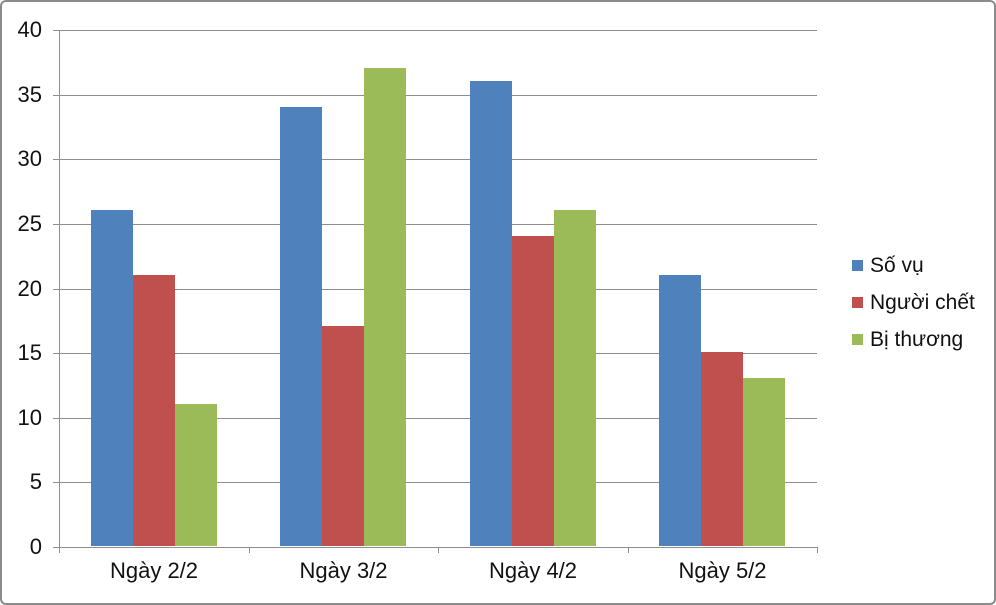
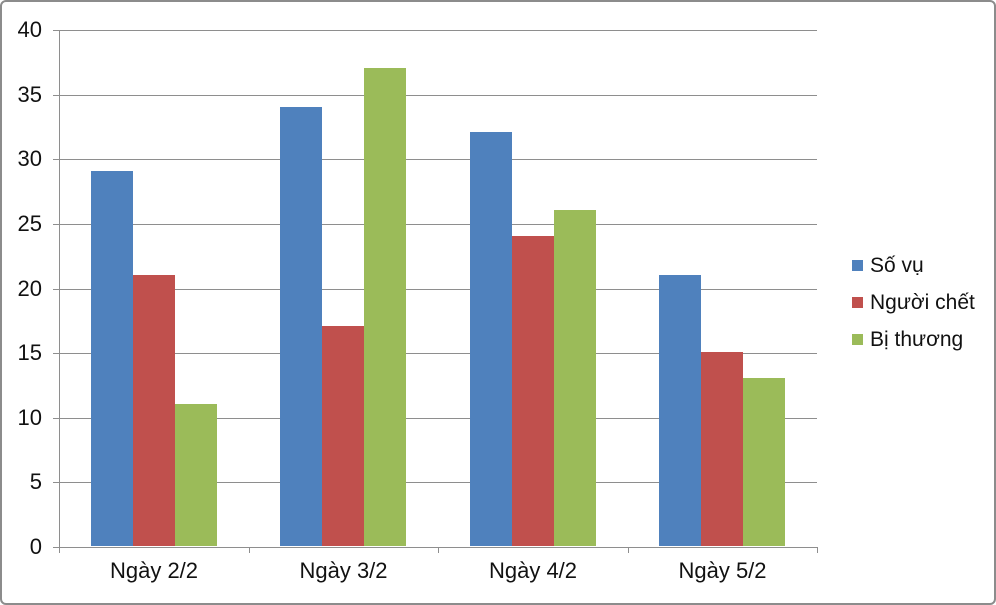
Số vụ/Ngày 2/2: 26 -> 29
Số vụ/Ngày 4/2: 36 -> 32
